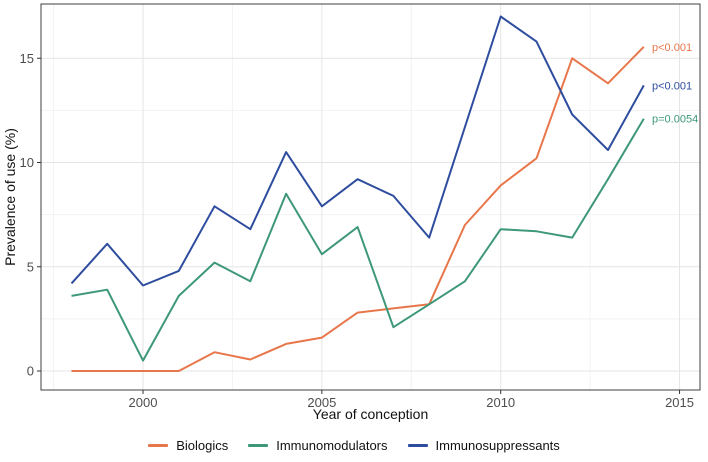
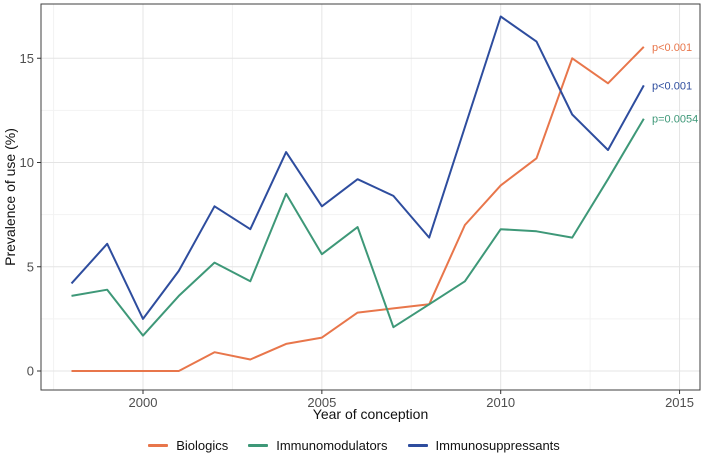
Immunomodulators/2000: 0.5 -> 1.7
Immunosuppressants/2000: 4.1 -> 2.5
